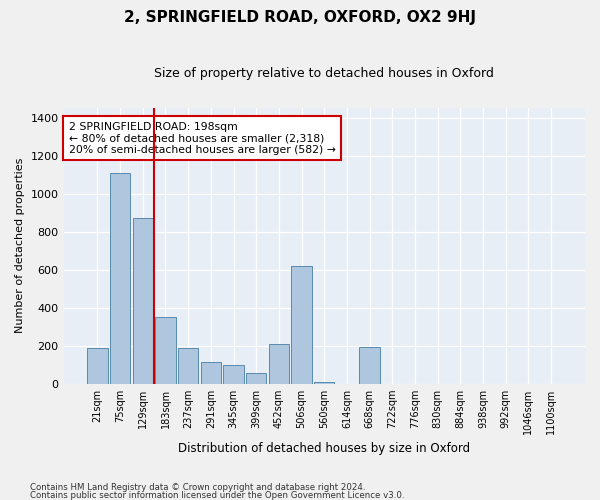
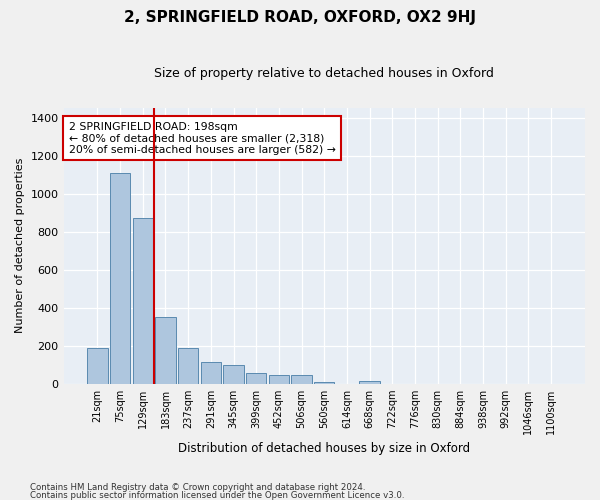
452sqm: 210 -> 40
506sqm: 620 -> 40
668sqm: 190 -> 20
